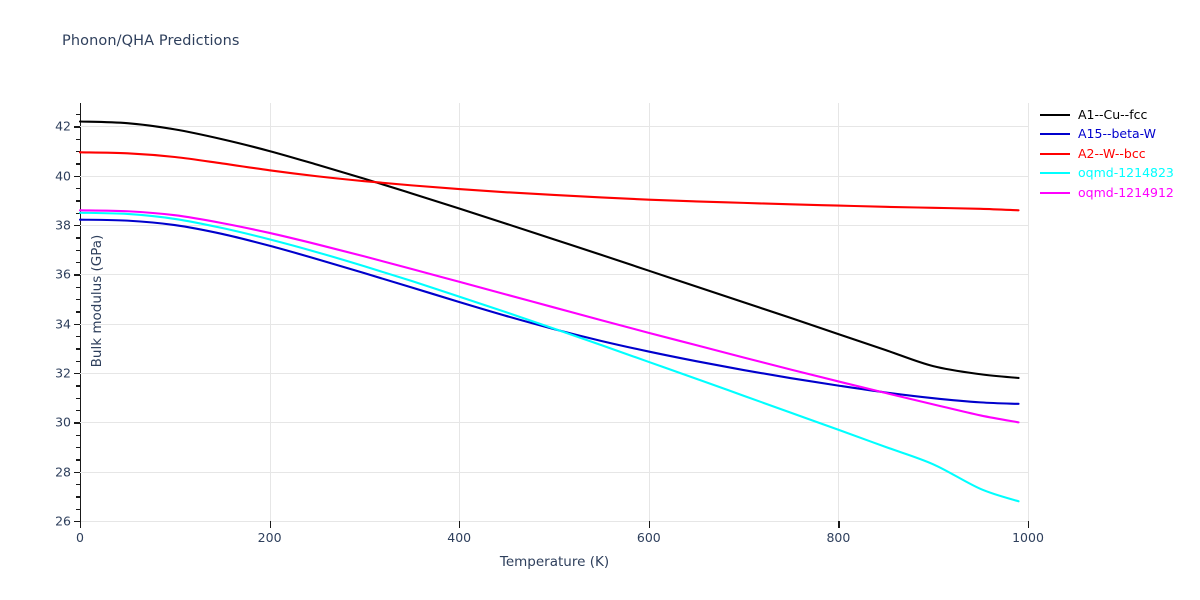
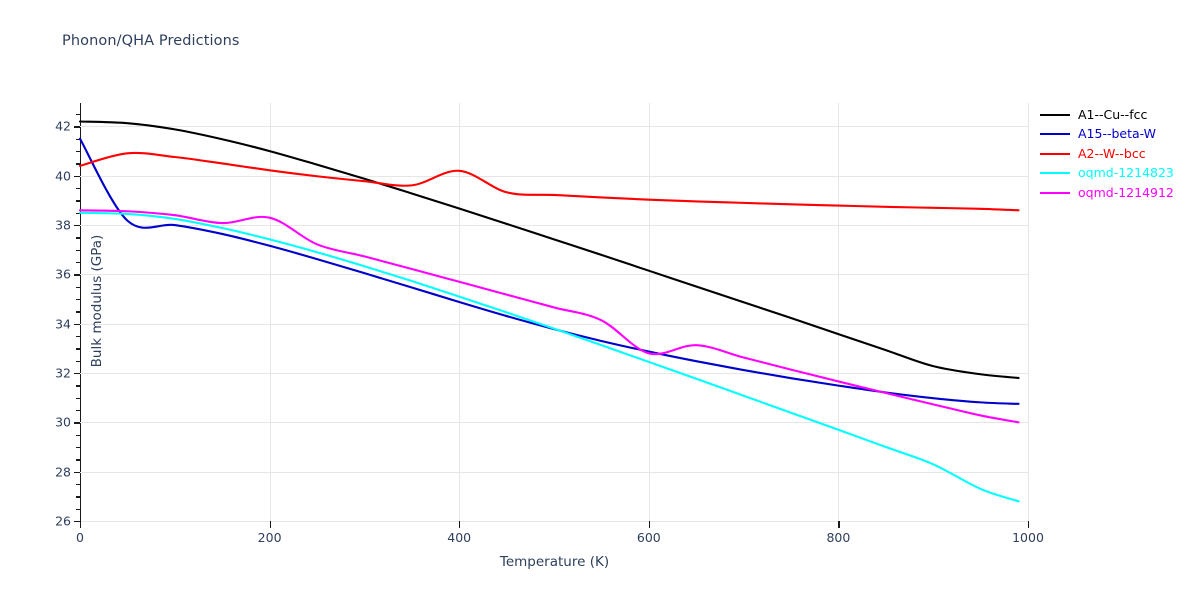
A15--beta-W/0: 38.2 -> 41.5
A2--W--bcc/0: 41.0 -> 40.4
oqmd-1214912/200: 37.7 -> 38.3
A2--W--bcc/400: 39.5 -> 40.2
oqmd-1214912/600: 33.6 -> 32.8
